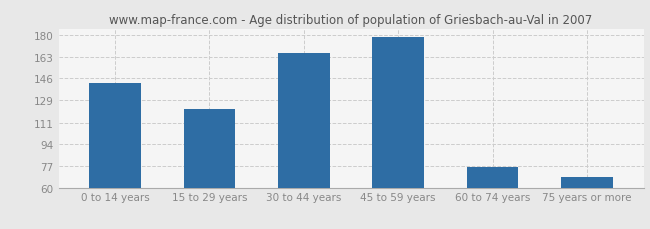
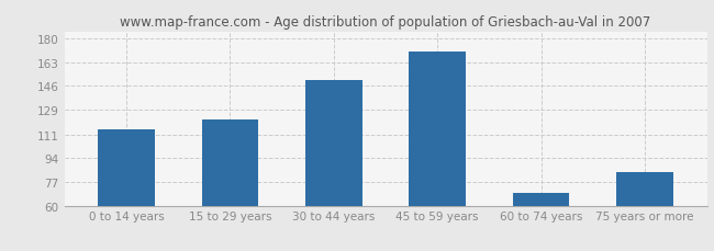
0 to 14 years: 142 -> 115
30 to 44 years: 166 -> 150
45 to 59 years: 179 -> 171
60 to 74 years: 76 -> 69
75 years or more: 68 -> 84
